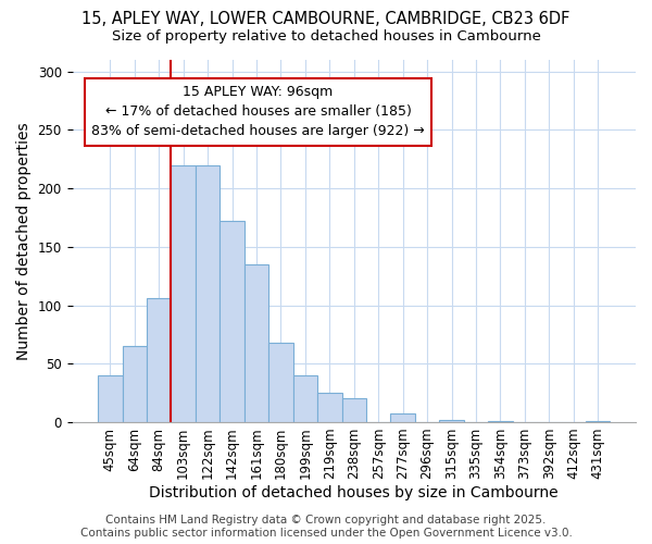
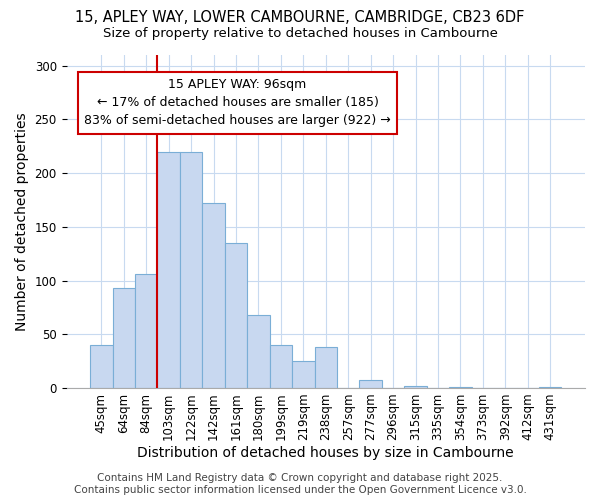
64sqm: 65 -> 93
238sqm: 20 -> 38
